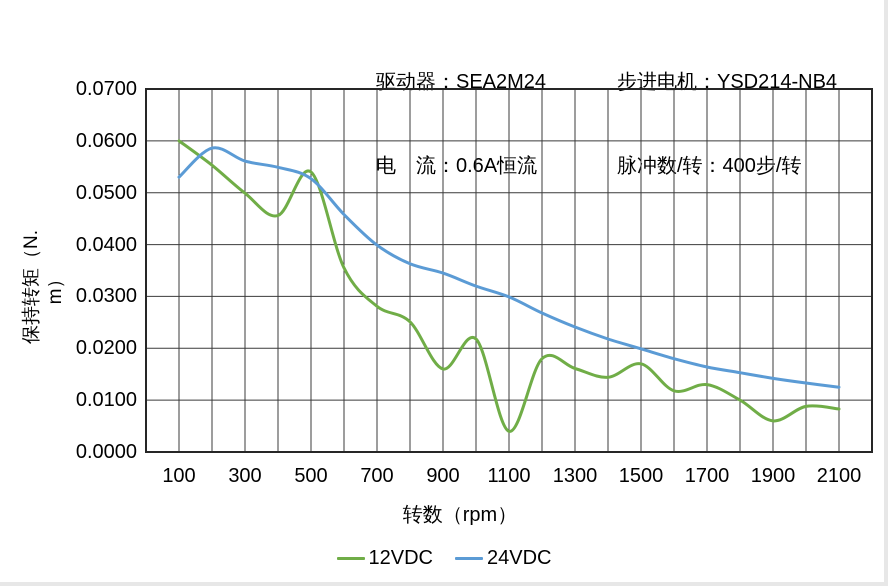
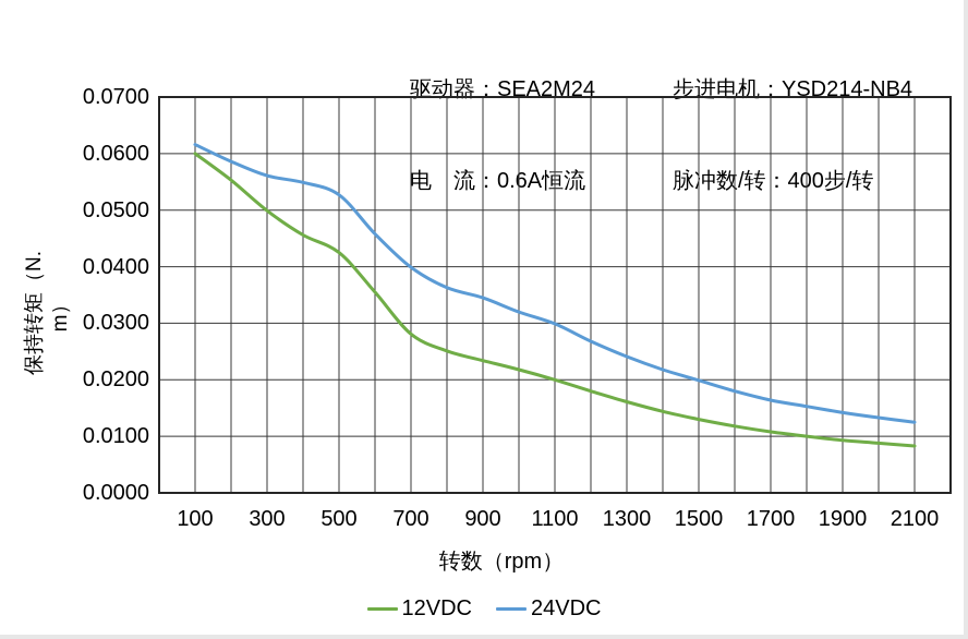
24VDC/100: 0.053 -> 0.062
12VDC/500: 0.054 -> 0.043
12VDC/900: 0.016 -> 0.023
12VDC/1100: 0.004 -> 0.020
12VDC/1500: 0.017 -> 0.013
12VDC/1700: 0.013 -> 0.011
12VDC/1900: 0.006 -> 0.009
